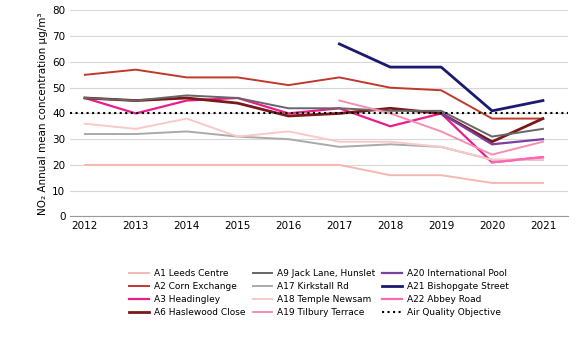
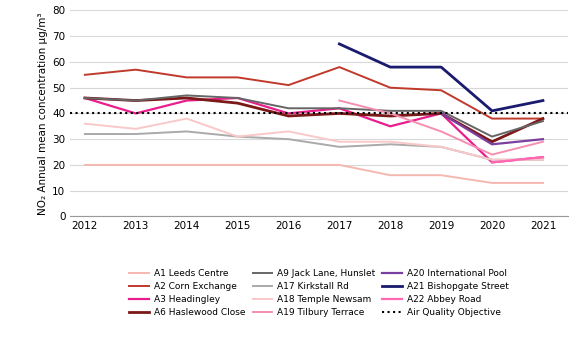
A2 Corn Exchange/2017: 54 -> 58
A6 Haslewood Close/2018: 42 -> 39
A9 Jack Lane, Hunslet/2021: 34 -> 37
